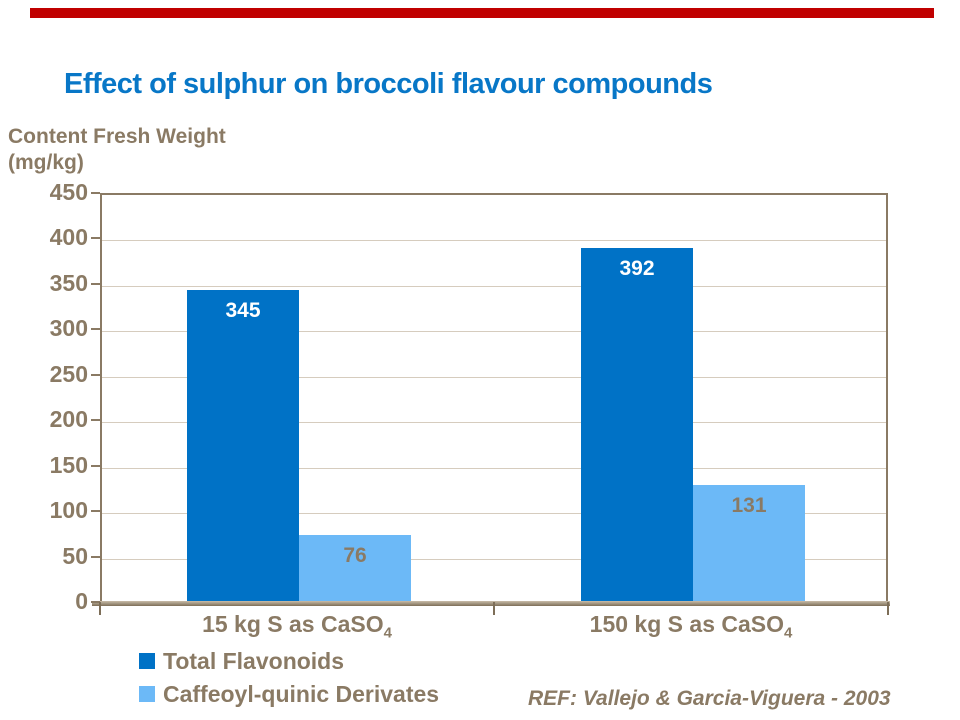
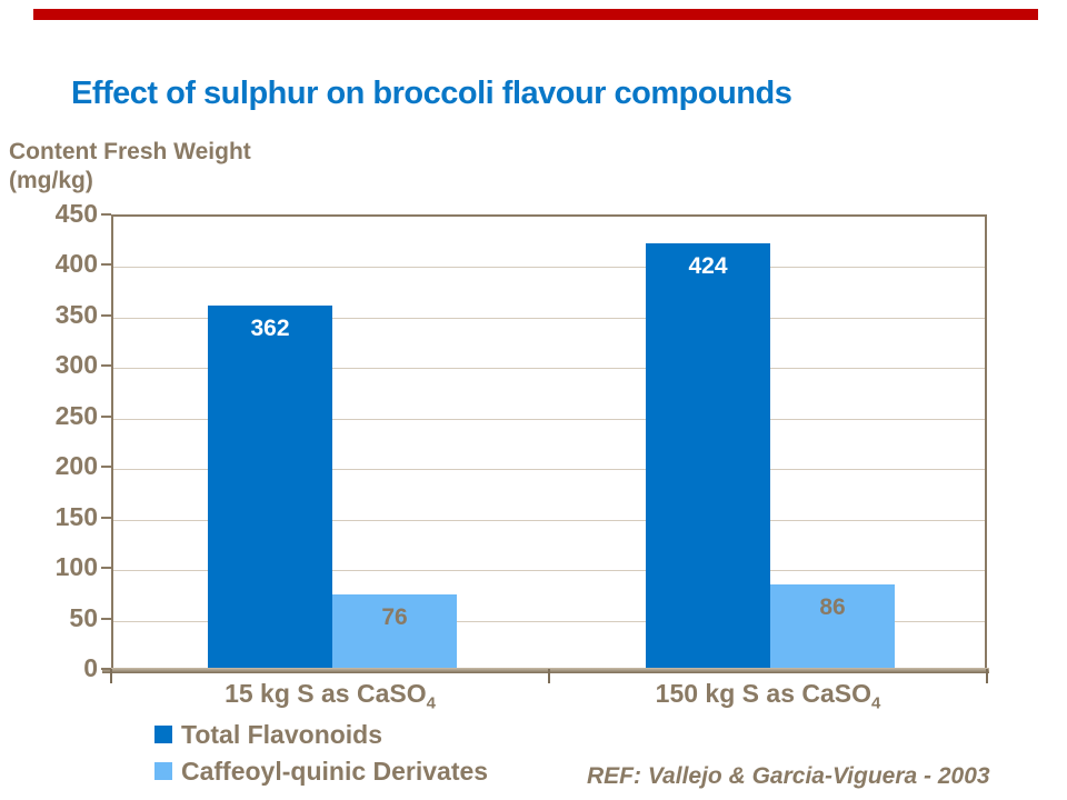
Total Flavonoids/15 kg S as CaSO4: 345 -> 362
Total Flavonoids/150 kg S as CaSO4: 392 -> 424
Caffeoyl-quinic Derivates/150 kg S as CaSO4: 131 -> 86
